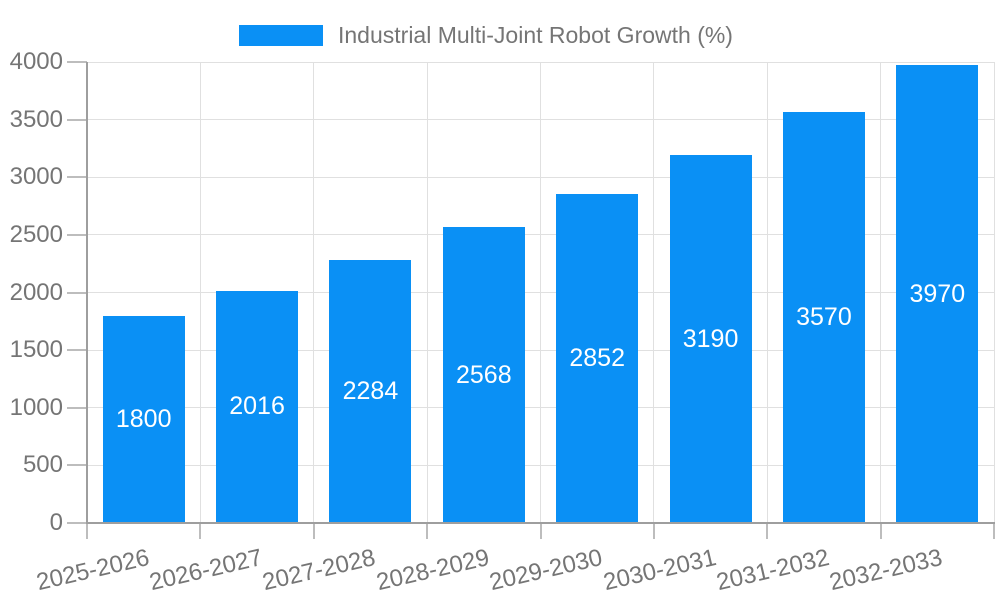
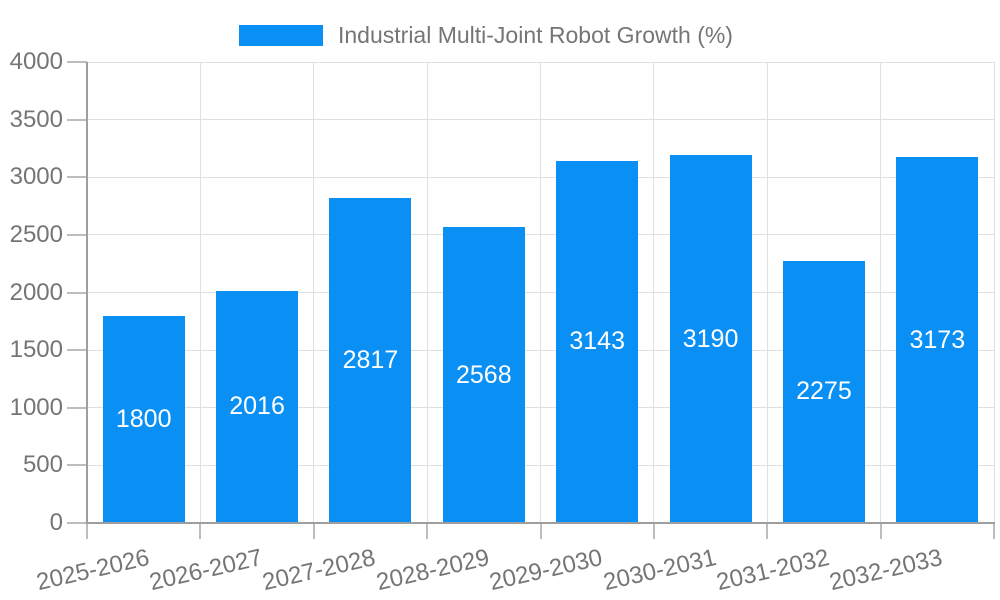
2027-2028: 2284 -> 2817
2029-2030: 2852 -> 3143
2031-2032: 3570 -> 2275
2032-2033: 3970 -> 3173
